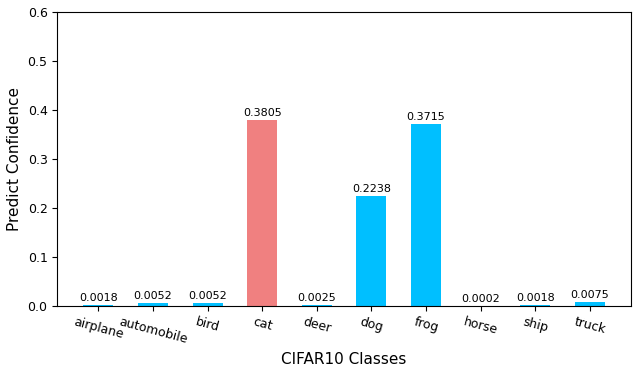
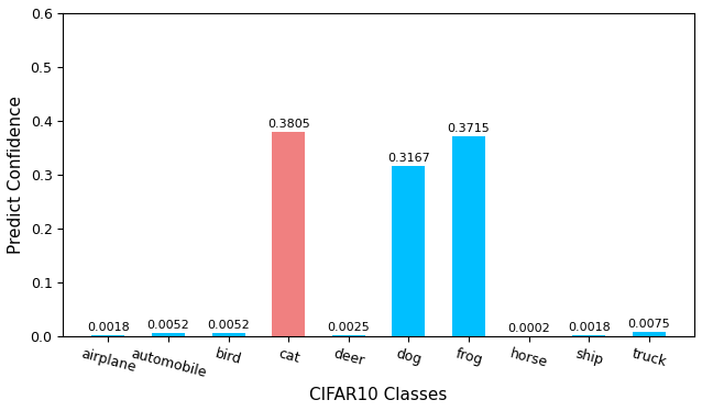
dog: 0.2238 -> 0.3167
